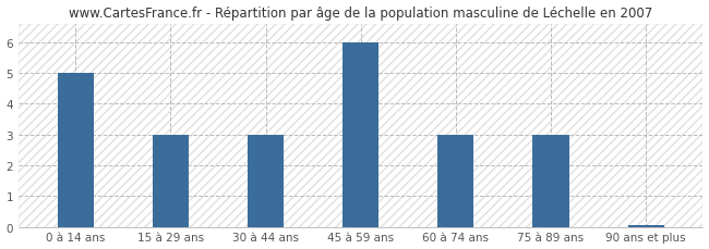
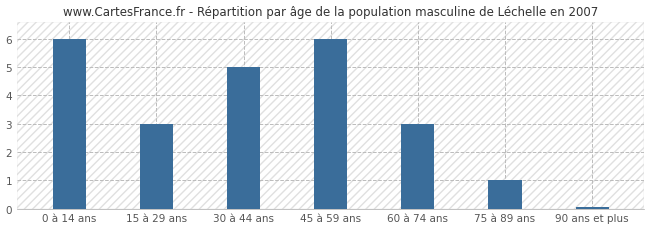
0 à 14 ans: 5.00 -> 6.00
30 à 44 ans: 3.00 -> 5.00
75 à 89 ans: 3.00 -> 1.00
